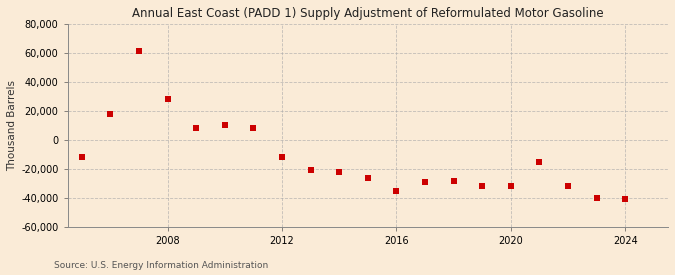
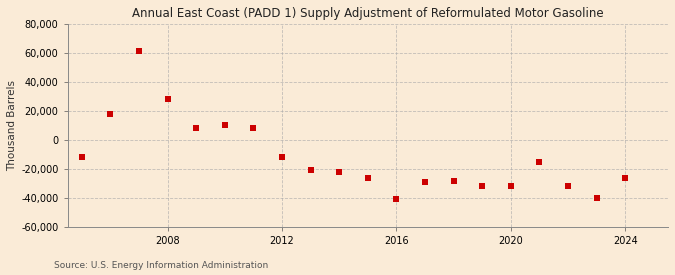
2016: -35,000 -> -41,000
2024: -41,000 -> -26,000
